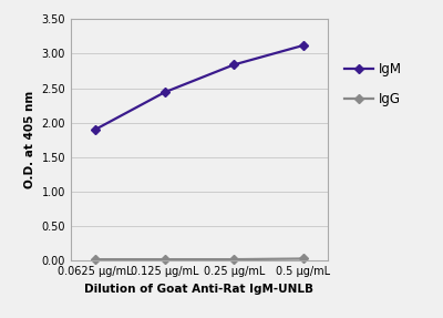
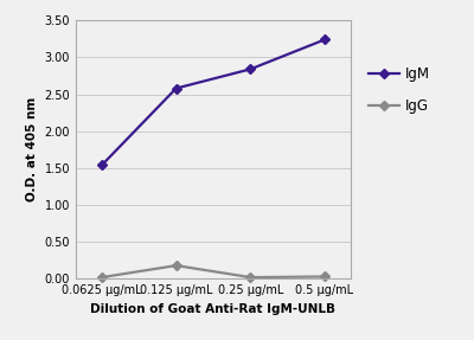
IgM/0.0625 μg/mL: 1.90 -> 1.54
IgM/0.125 μg/mL: 2.44 -> 2.58
IgG/0.125 μg/mL: 0.02 -> 0.18
IgM/0.5 μg/mL: 3.12 -> 3.24
